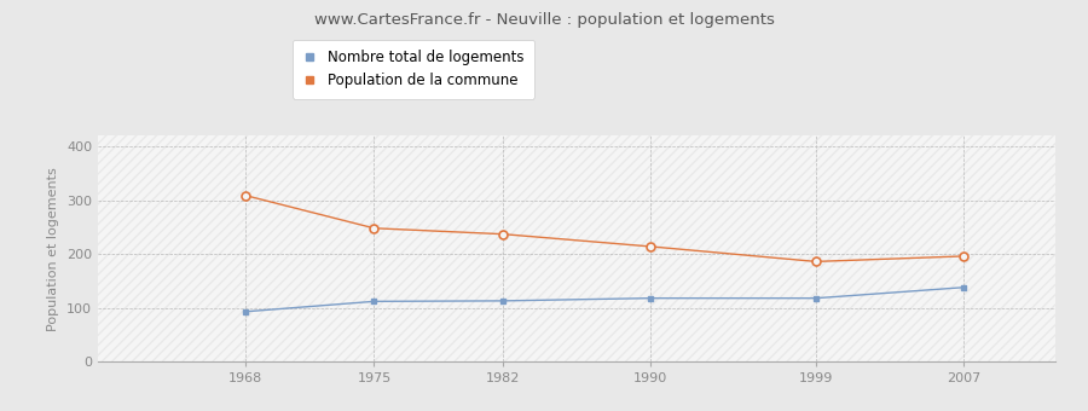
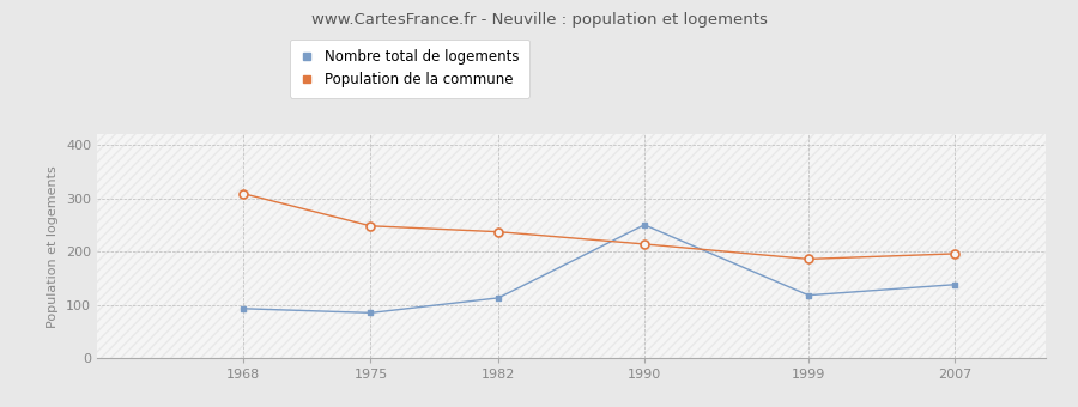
Nombre total de logements/1975: 112 -> 85
Nombre total de logements/1990: 118 -> 250
